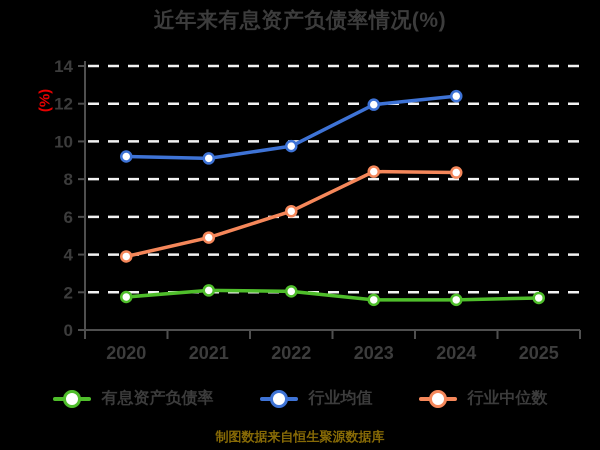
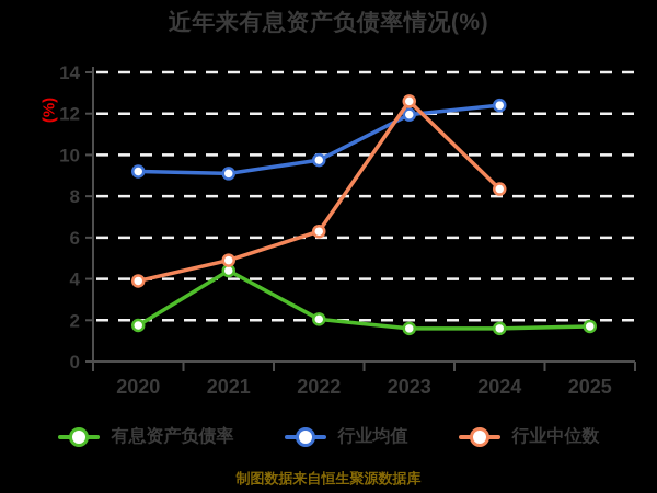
有息资产负债率/2021: 2.1 -> 4.4
行业中位数/2023: 8.4 -> 12.6
